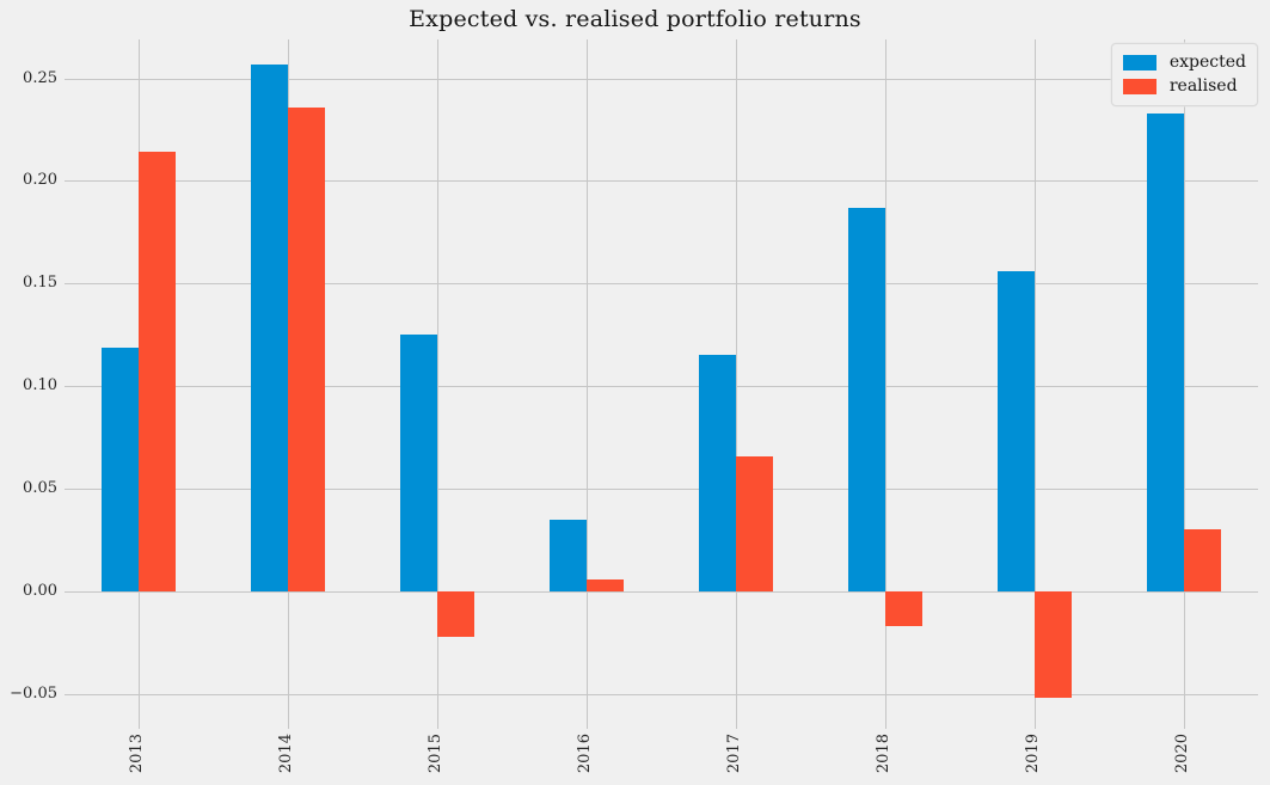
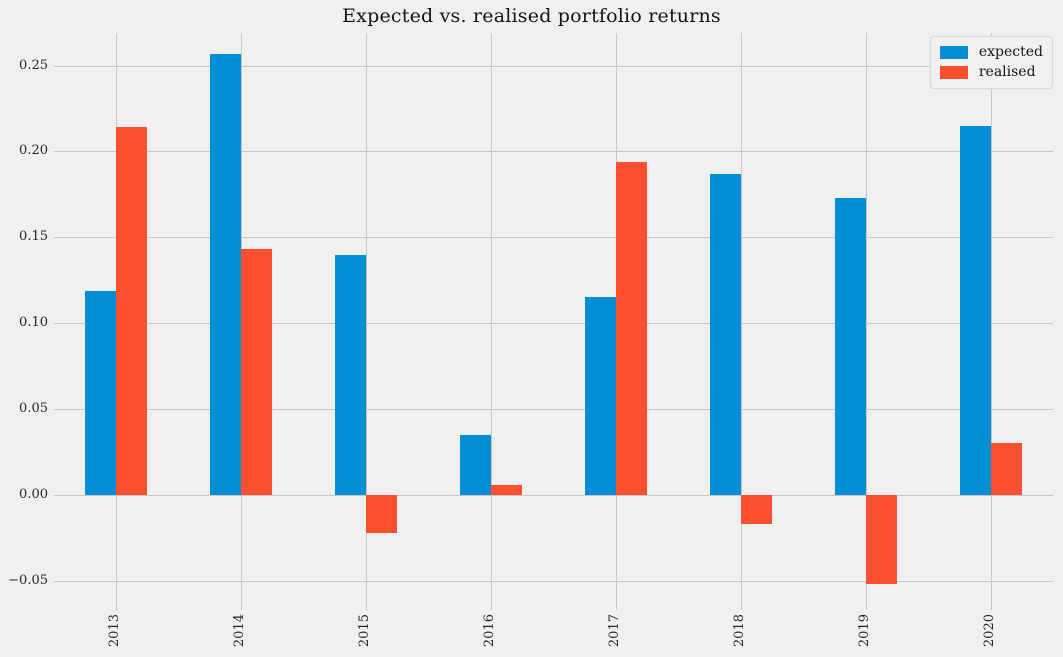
realised/2014: 0.236 -> 0.143
expected/2015: 0.125 -> 0.140
realised/2017: 0.066 -> 0.194
expected/2019: 0.156 -> 0.173
expected/2020: 0.233 -> 0.215
